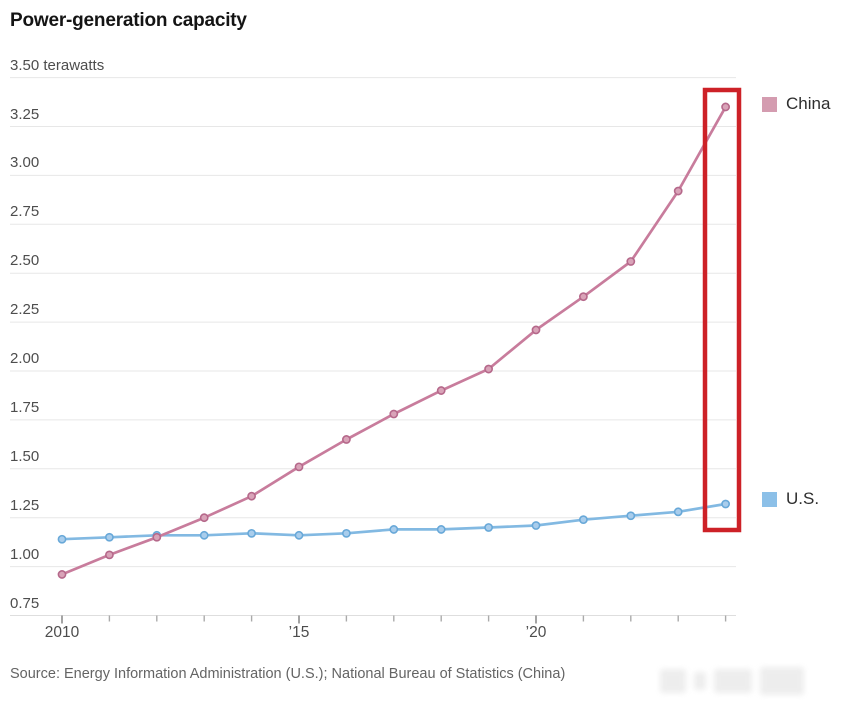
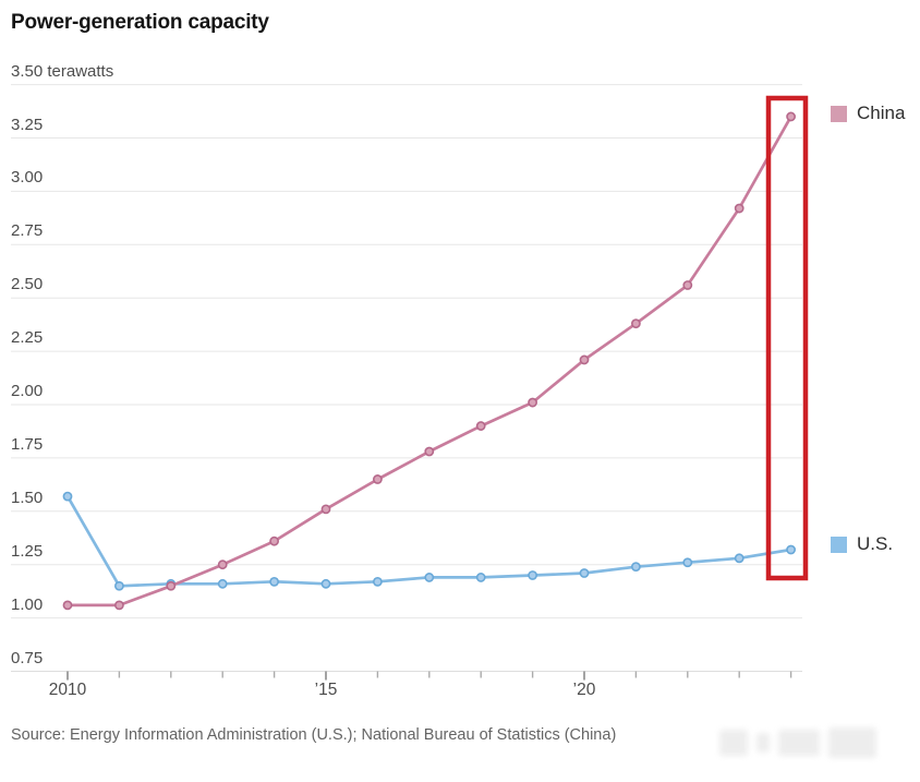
China/2010: 0.96 -> 1.06
U.S./2010: 1.14 -> 1.57
